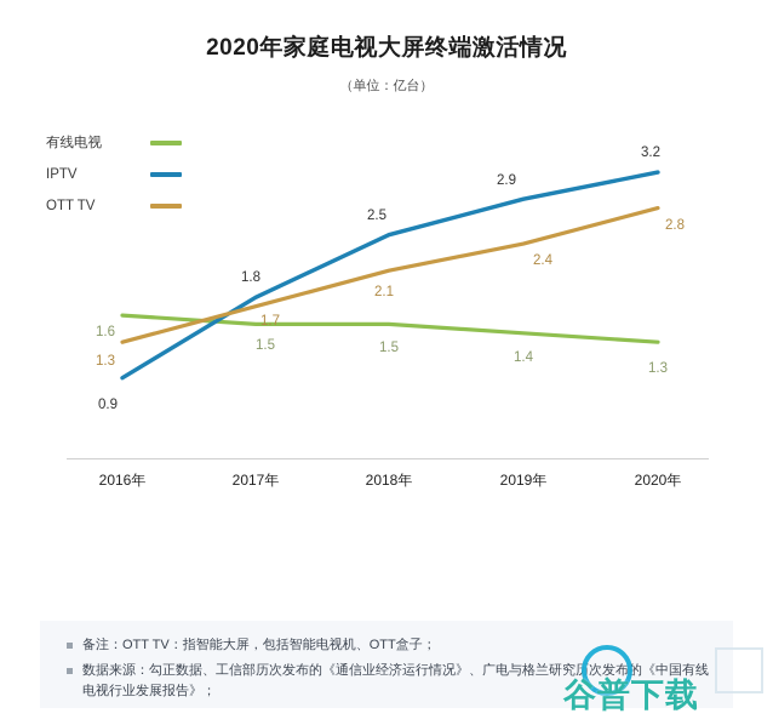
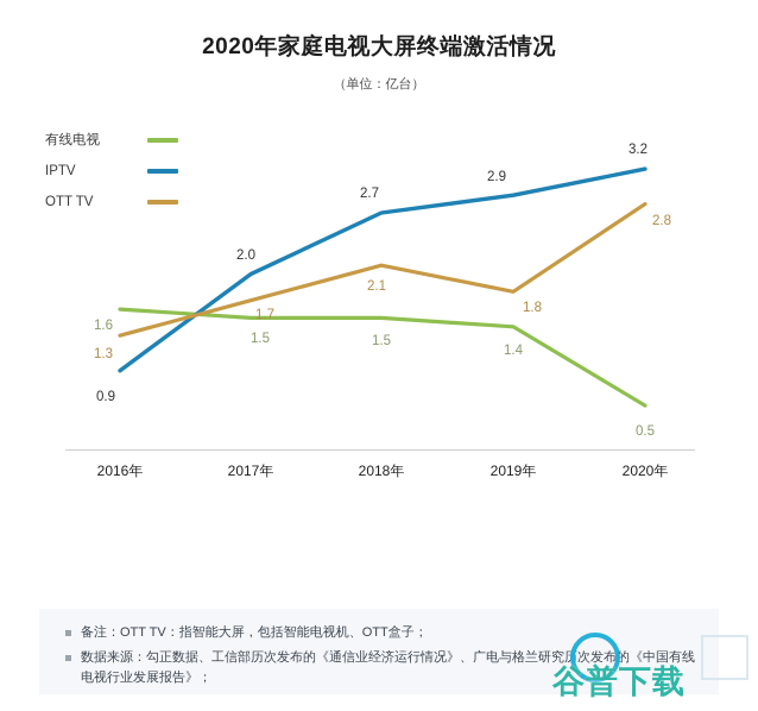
IPTV/2017年: 1.8 -> 2.0
IPTV/2018年: 2.5 -> 2.7
OTT TV/2019年: 2.4 -> 1.8
有线电视/2020年: 1.3 -> 0.5
